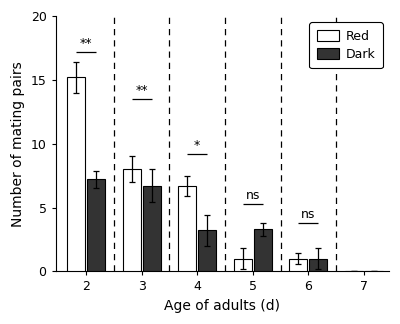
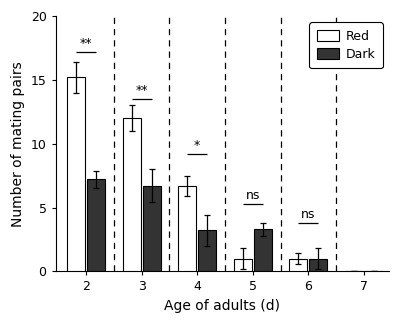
Red/3: 8.0 -> 12.0
